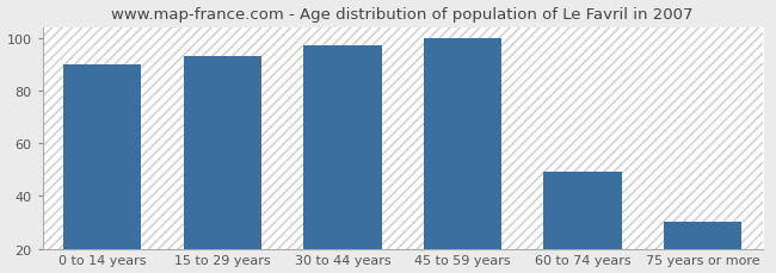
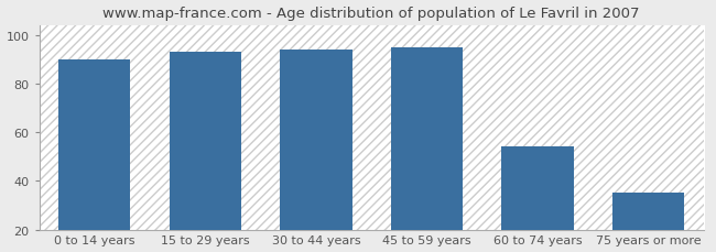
30 to 44 years: 97 -> 94
45 to 59 years: 100 -> 95
60 to 74 years: 49 -> 54
75 years or more: 30 -> 35
